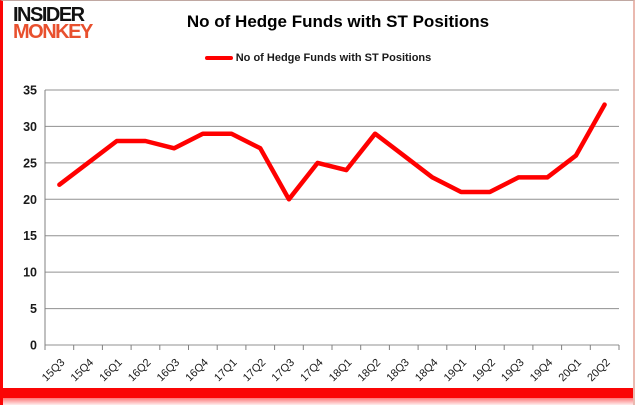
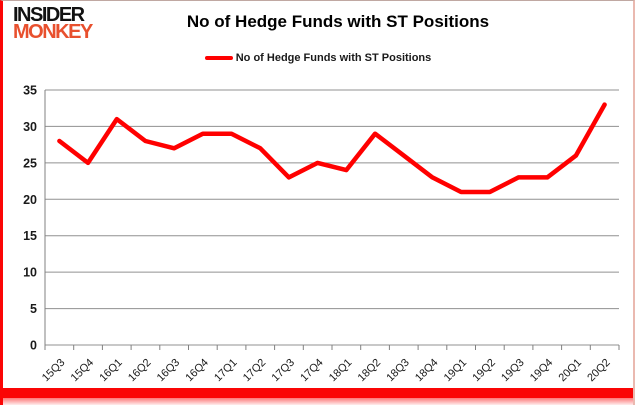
15Q3: 22 -> 28
16Q1: 28 -> 31
17Q3: 20 -> 23
